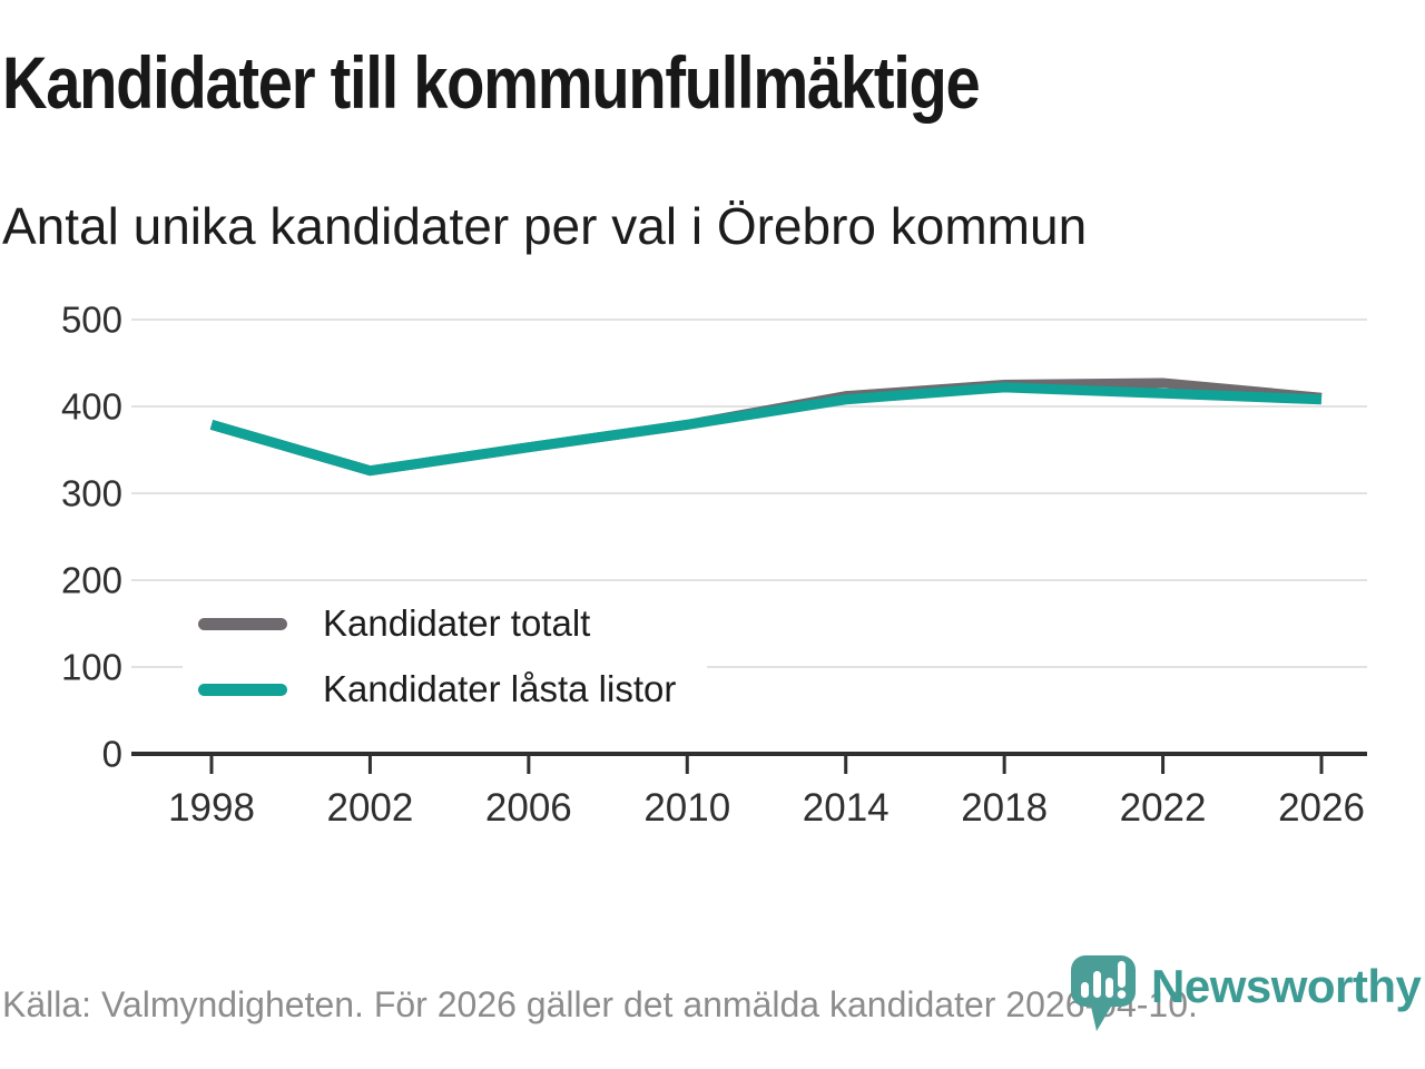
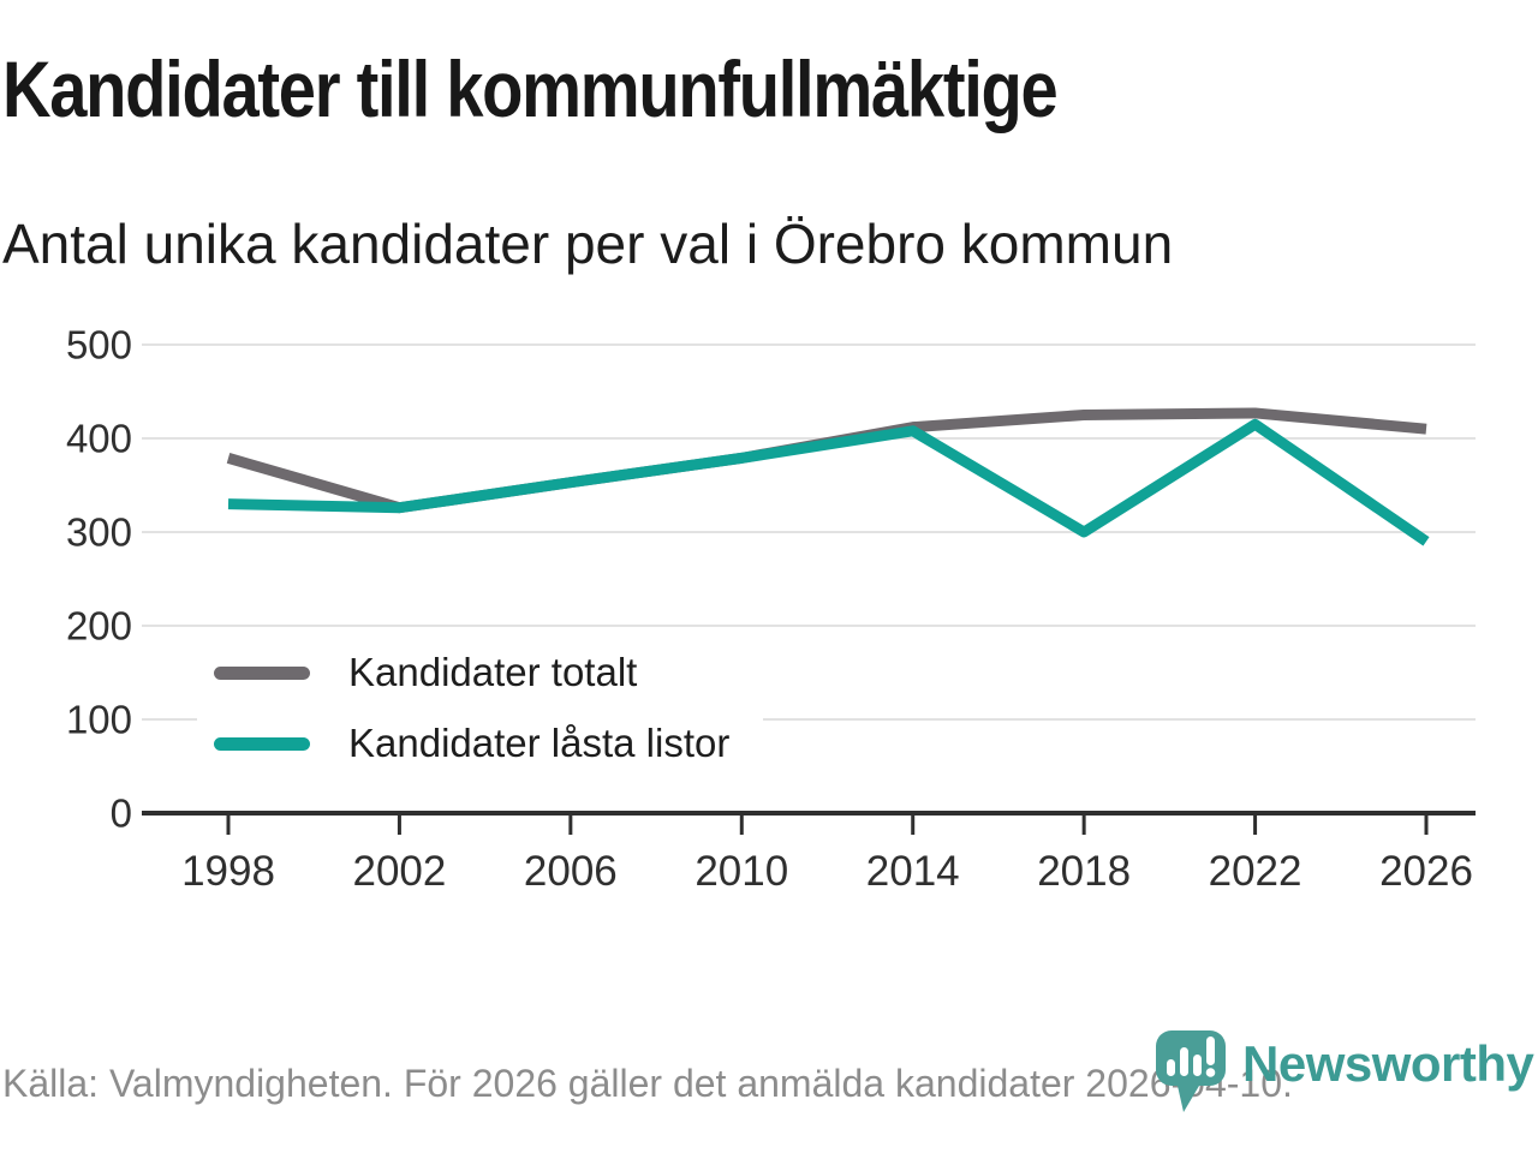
Kandidater låsta listor/1998: 380 -> 330
Kandidater låsta listor/2018: 420 -> 300
Kandidater låsta listor/2026: 410 -> 290
